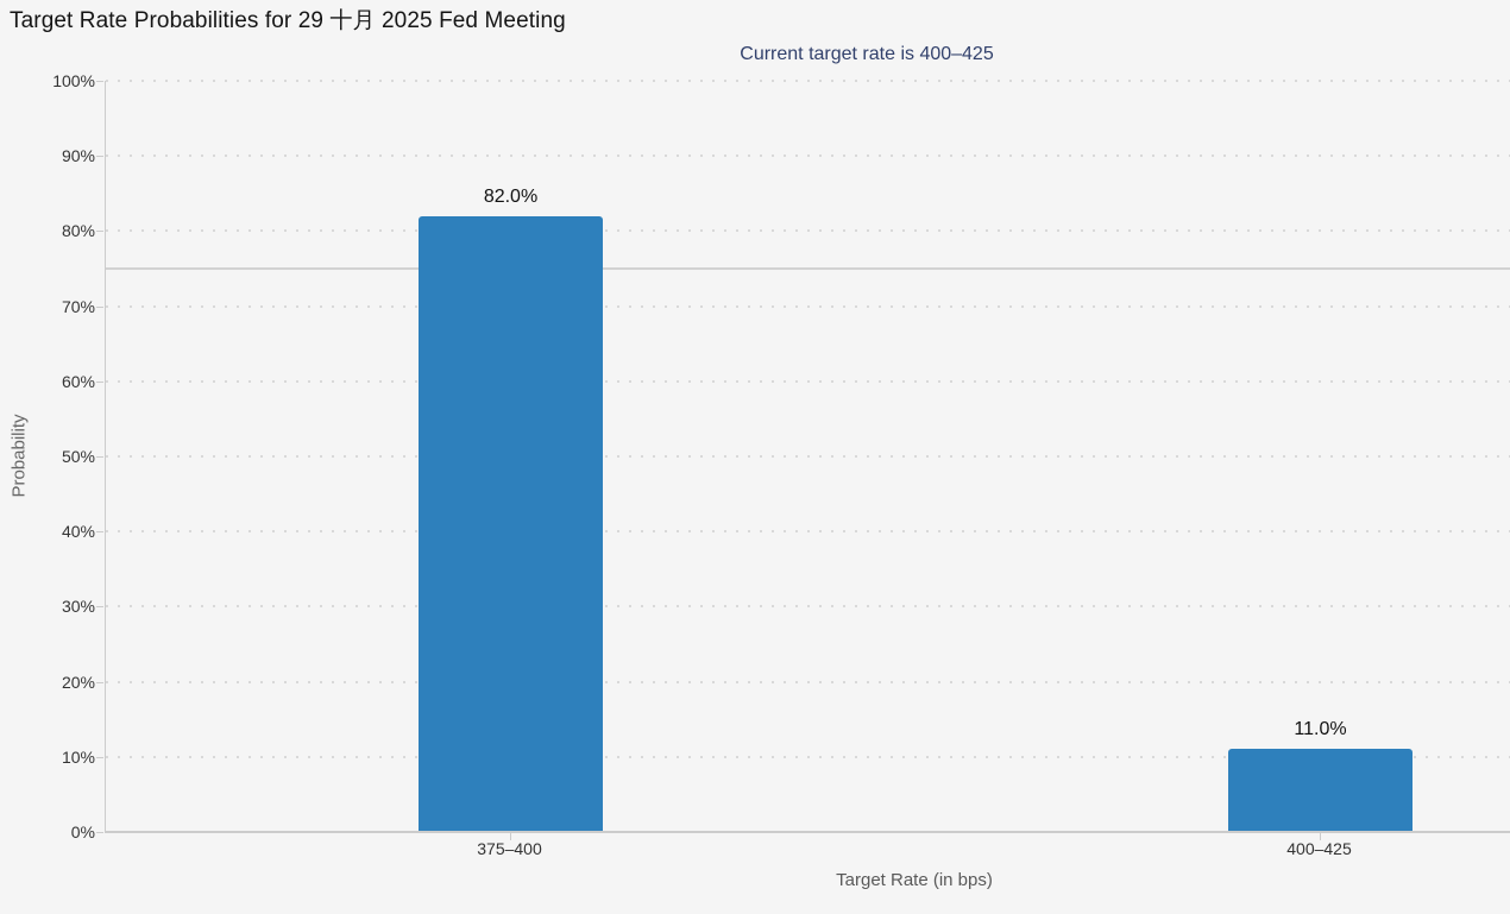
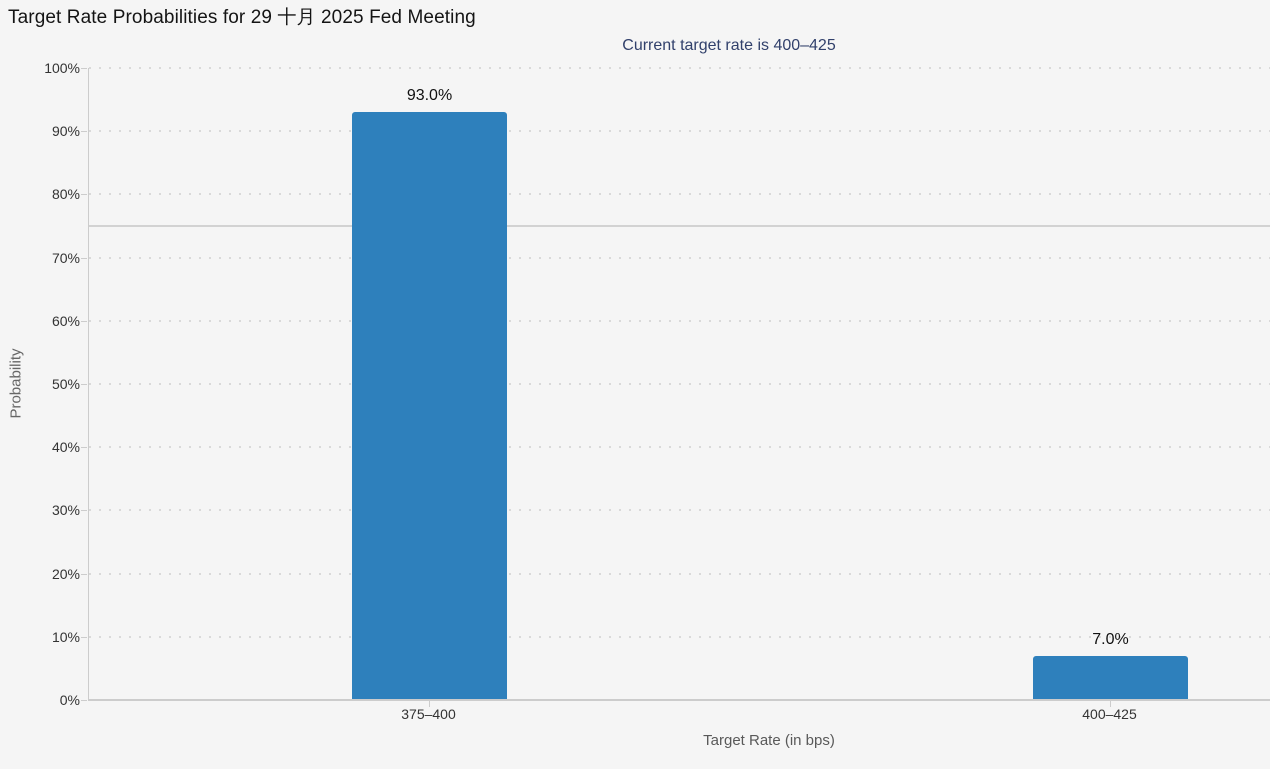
375–400: 82.0% -> 93.0%
400–425: 11.0% -> 7.0%
